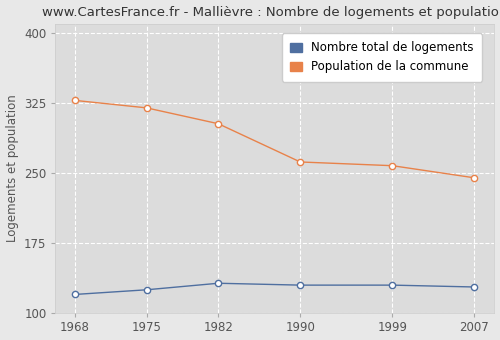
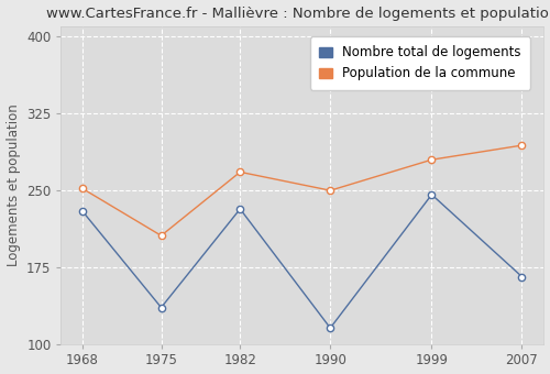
Nombre total de logements/1968: 120 -> 230
Population de la commune/1968: 328 -> 252
Nombre total de logements/1975: 125 -> 136
Population de la commune/1975: 320 -> 206
Nombre total de logements/1982: 132 -> 232
Population de la commune/1982: 303 -> 268
Nombre total de logements/1990: 130 -> 116
Population de la commune/1990: 262 -> 250
Nombre total de logements/1999: 130 -> 246
Population de la commune/1999: 258 -> 280
Nombre total de logements/2007: 128 -> 166
Population de la commune/2007: 245 -> 294
